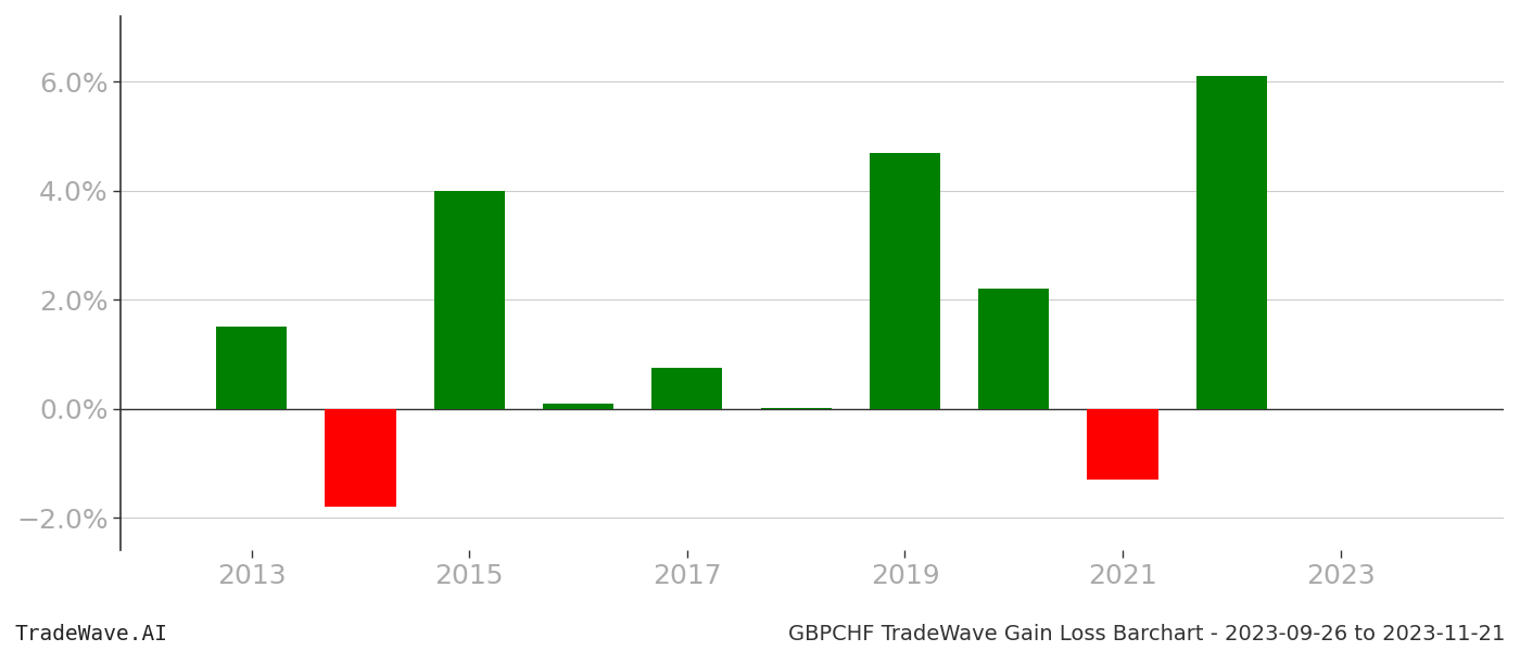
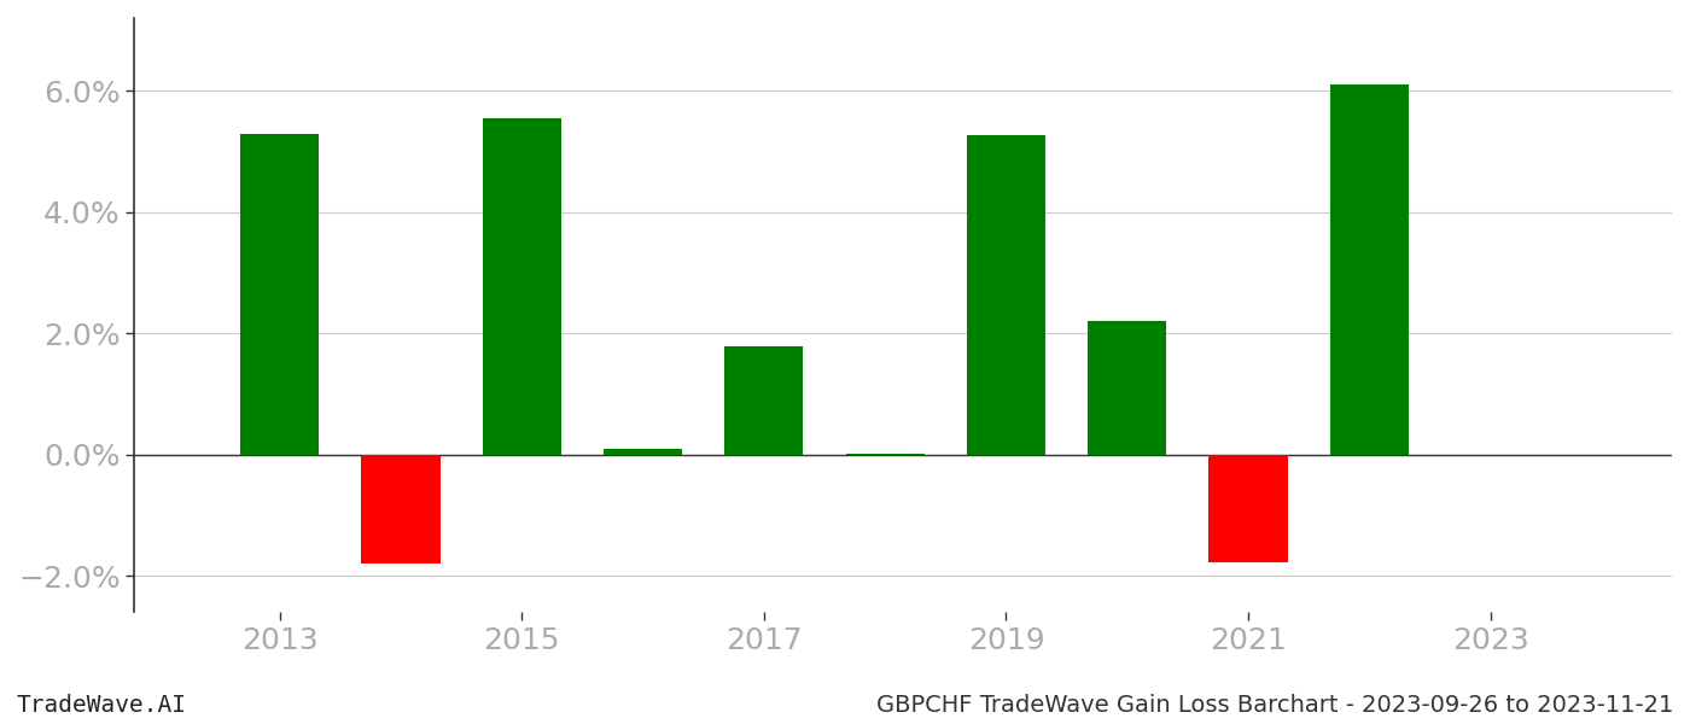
2013: 1.50% -> 5.28%
2015: 4.00% -> 5.54%
2017: 0.75% -> 1.78%
2019: 4.70% -> 5.26%
2021: -1.30% -> -1.78%
